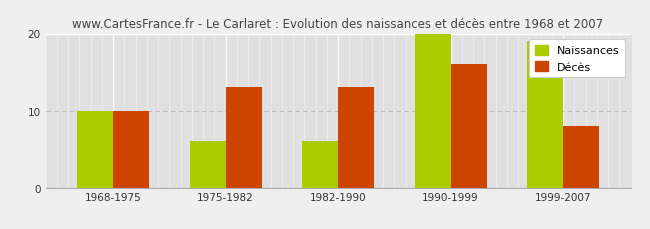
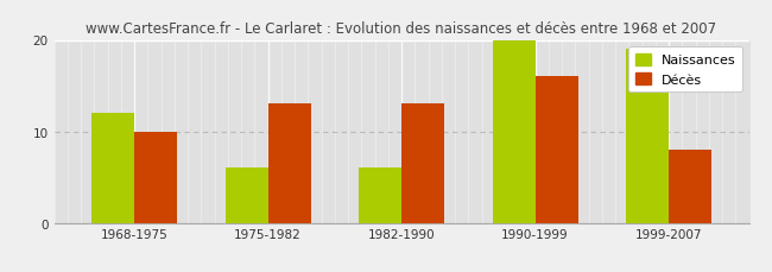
Naissances/1968-1975: 10 -> 12
